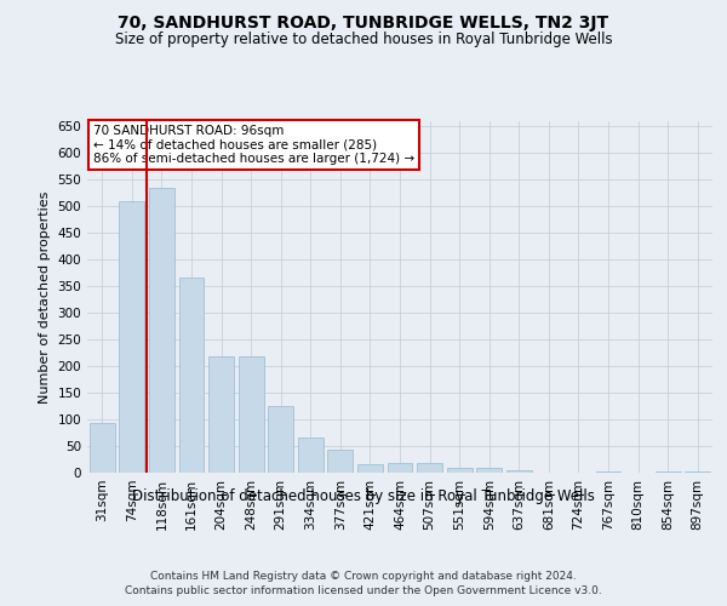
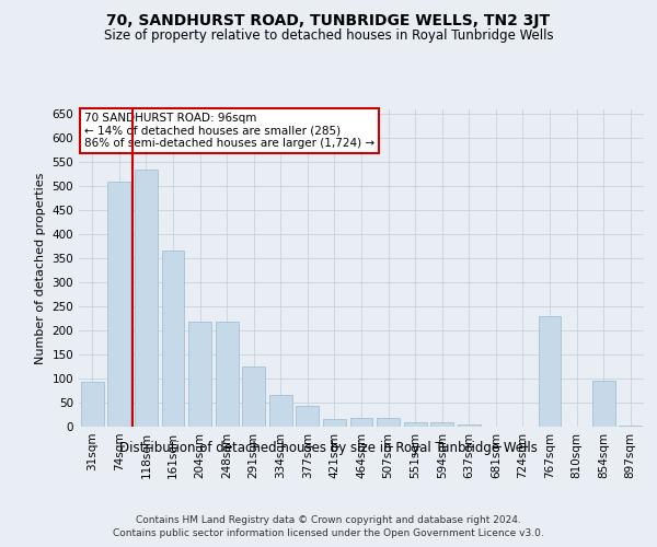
767sqm: 3 -> 230
854sqm: 2 -> 95
